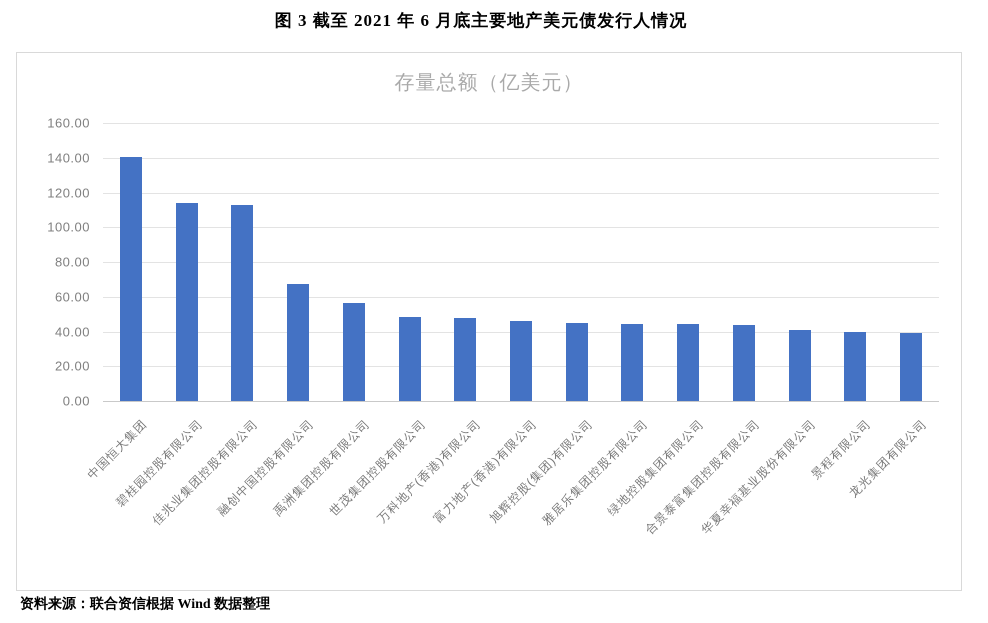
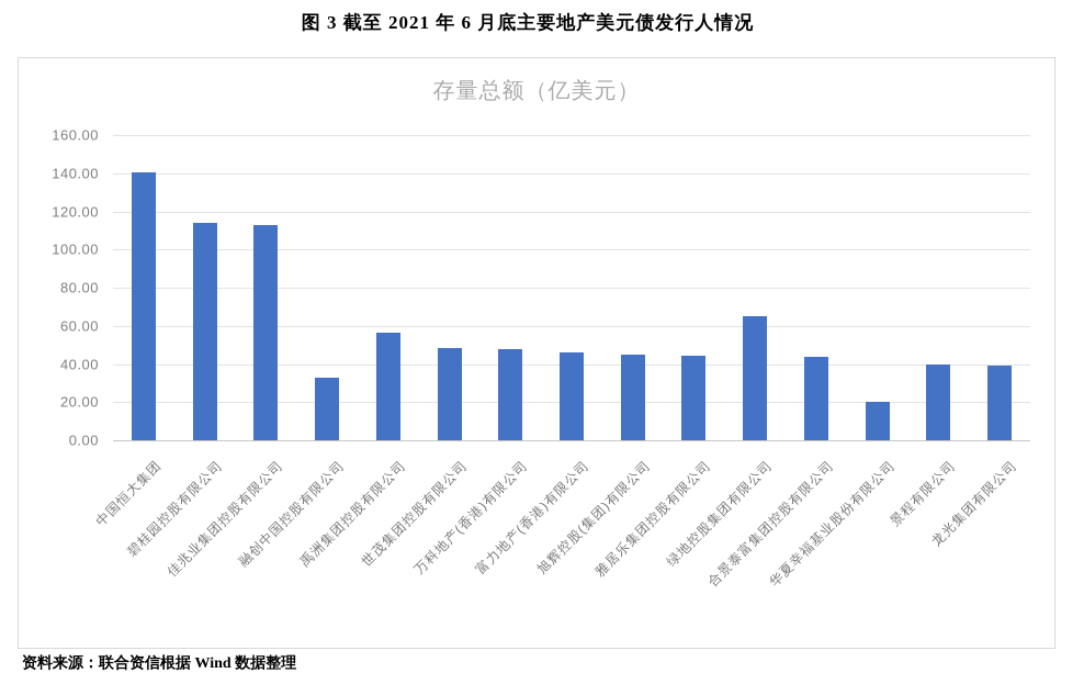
融创中国控股有限公司: 68 -> 33
绿地控股集团有限公司: 44 -> 65
华夏幸福基业股份有限公司: 41 -> 20
